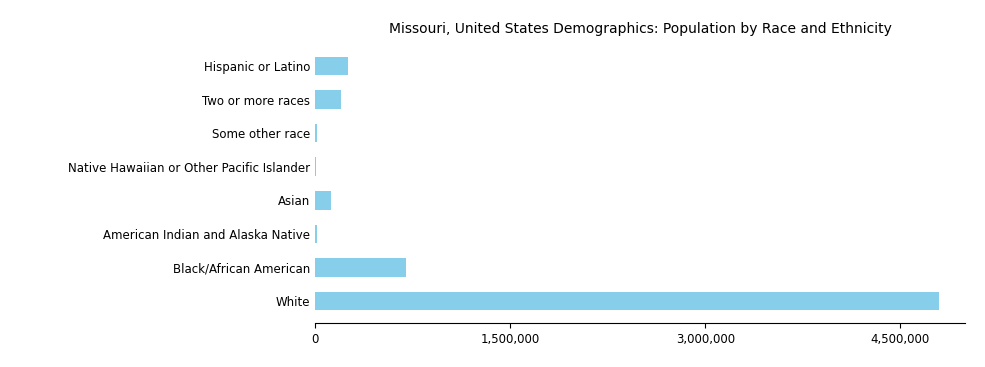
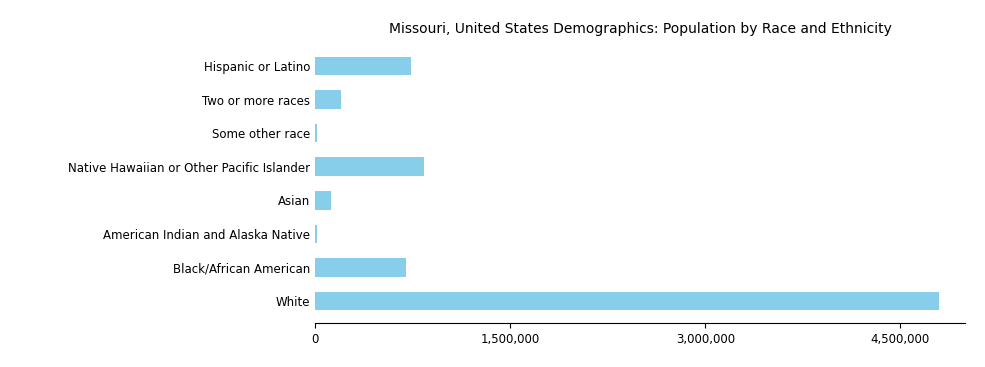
Hispanic or Latino: 250,000 -> 740,000
Native Hawaiian or Other Pacific Islander: 0 -> 840,000
